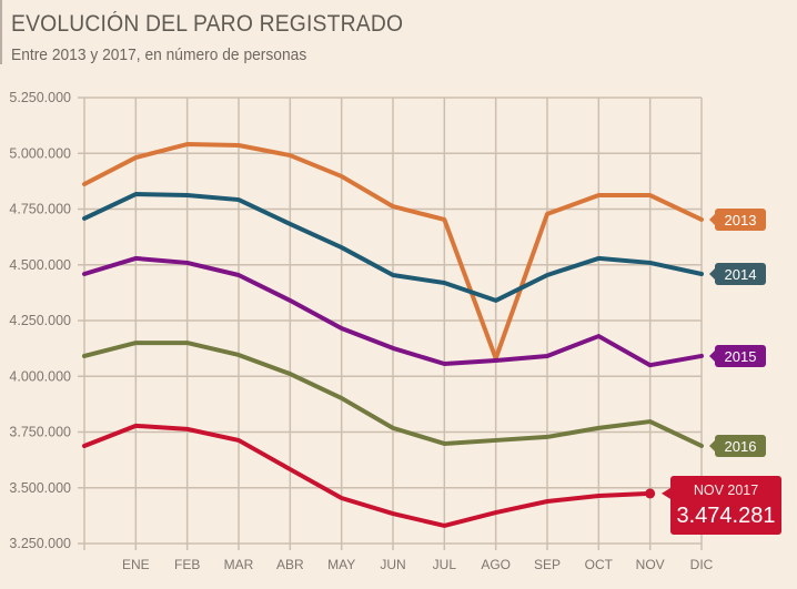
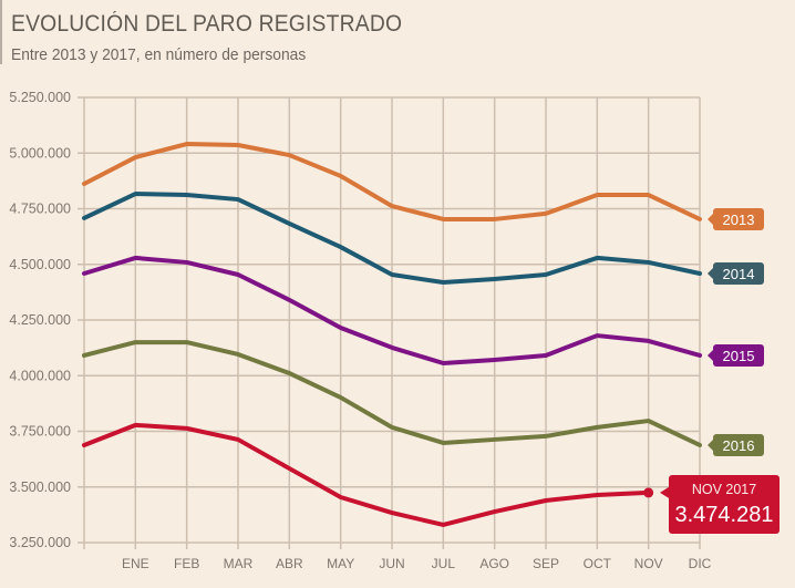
2013/AGO: 4080000 -> 4700000
2014/AGO: 4340000 -> 4430000
2015/NOV: 4050000 -> 4160000
